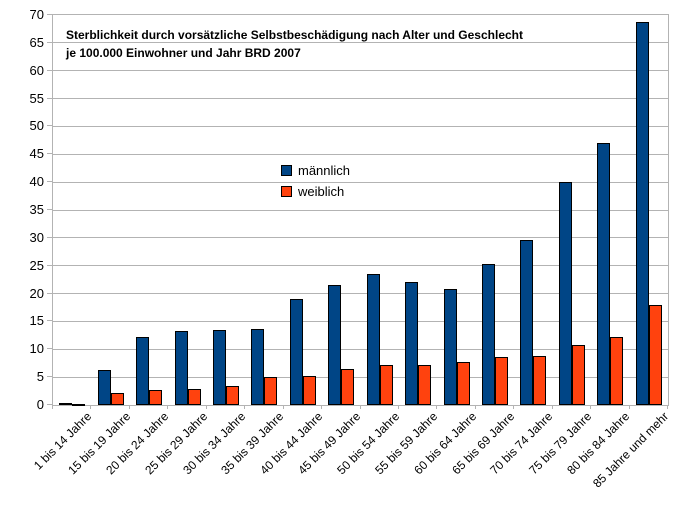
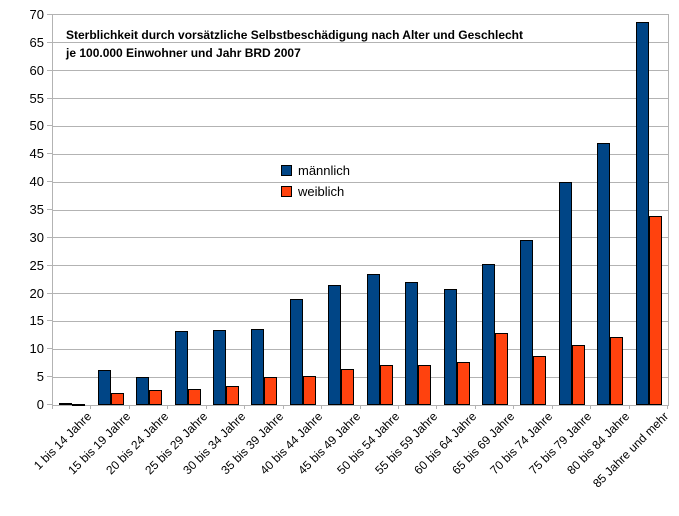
männlich/20 bis 24 Jahre: 12 -> 5
weiblich/65 bis 69 Jahre: 9 -> 13
weiblich/85 Jahre und mehr: 18 -> 34
